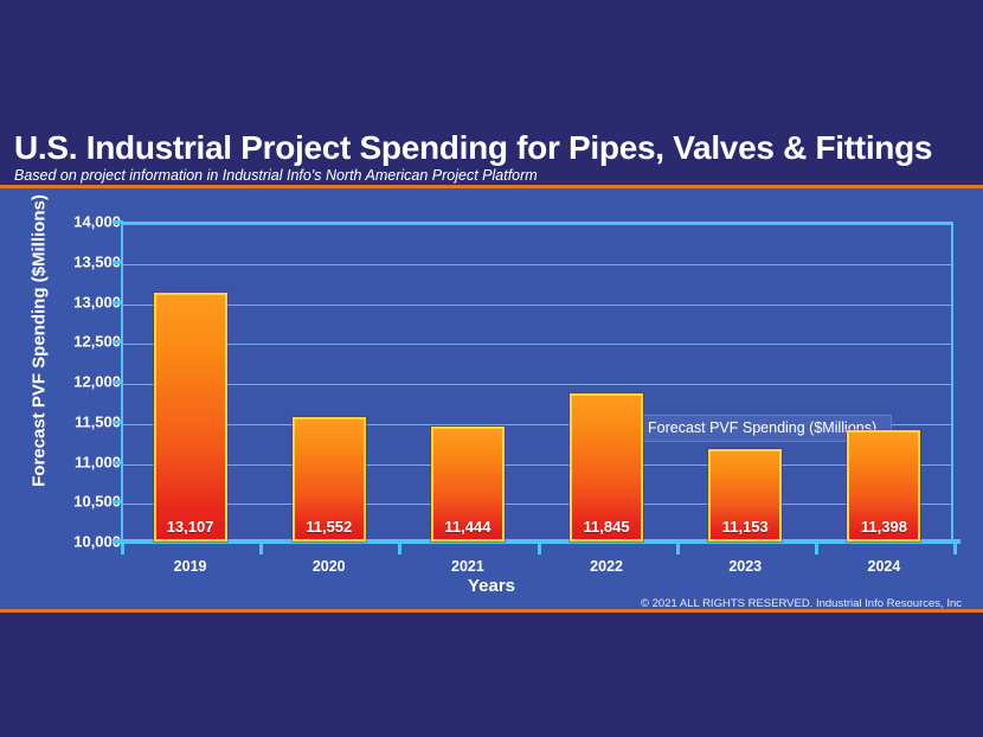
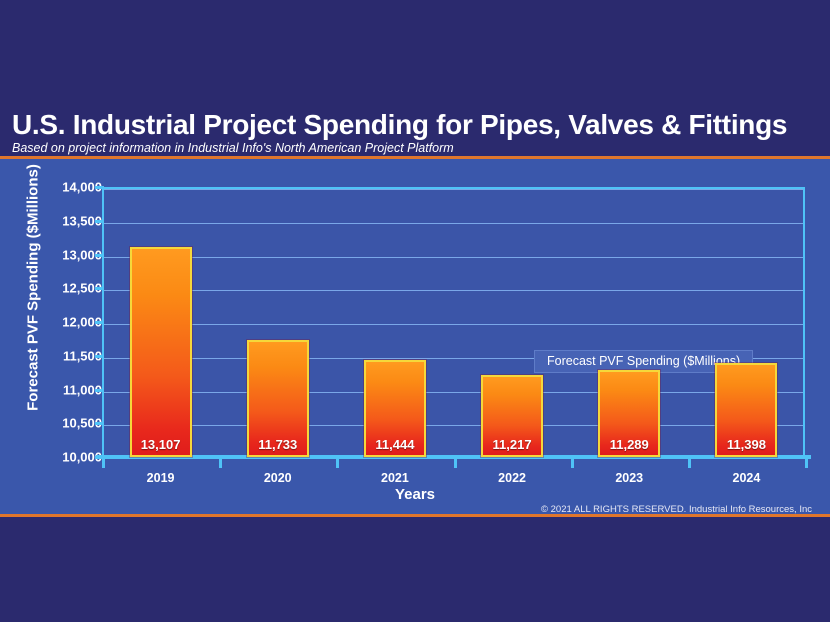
2020: 11,552 -> 11,733
2022: 11,845 -> 11,217
2023: 11,153 -> 11,289
